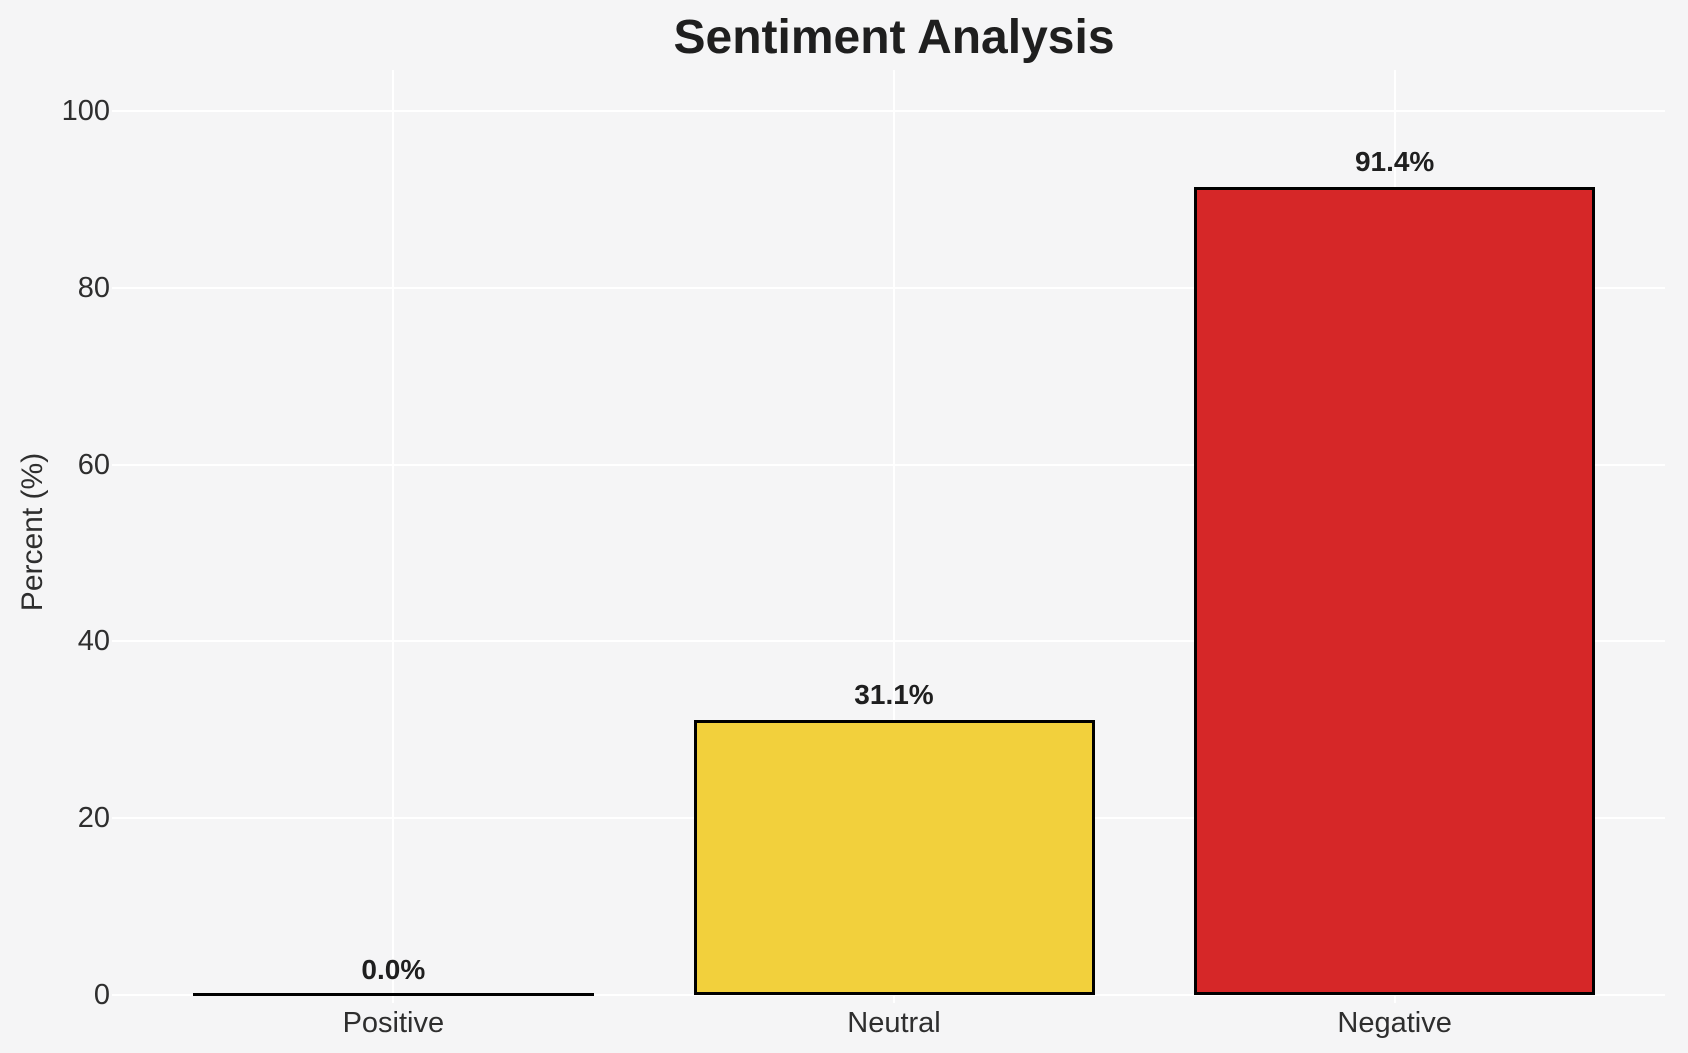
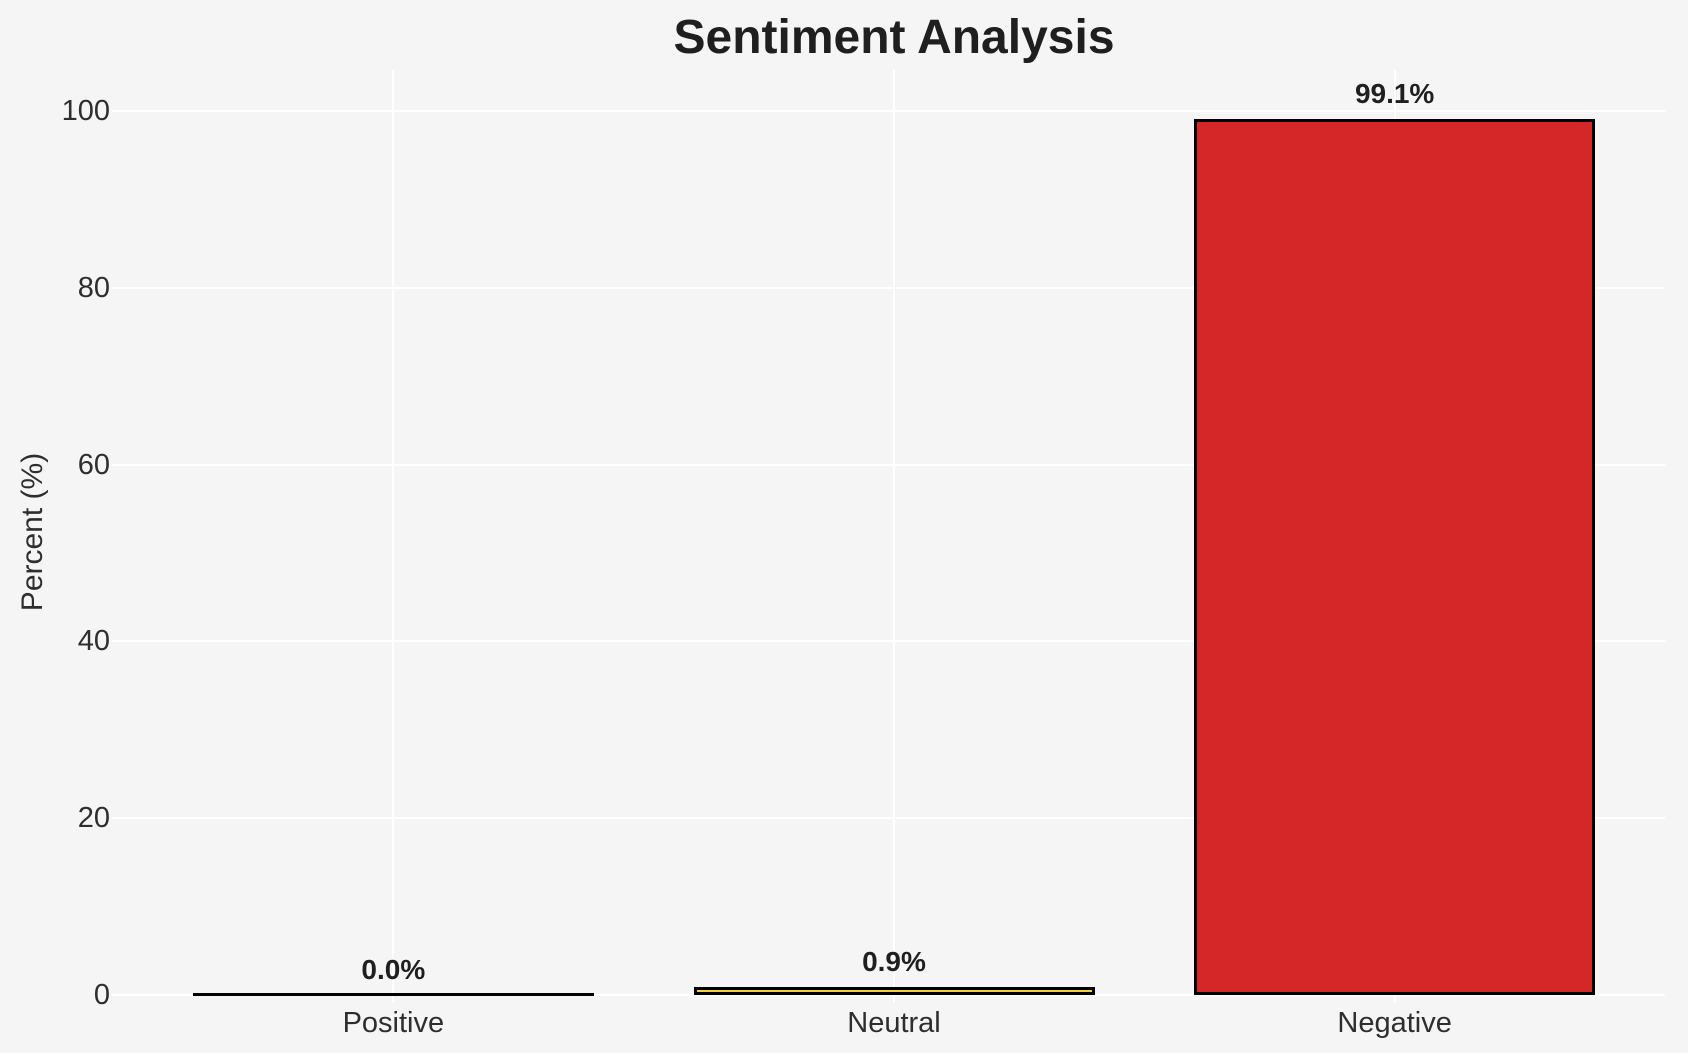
Neutral: 31.1% -> 0.9%
Negative: 91.4% -> 99.1%
